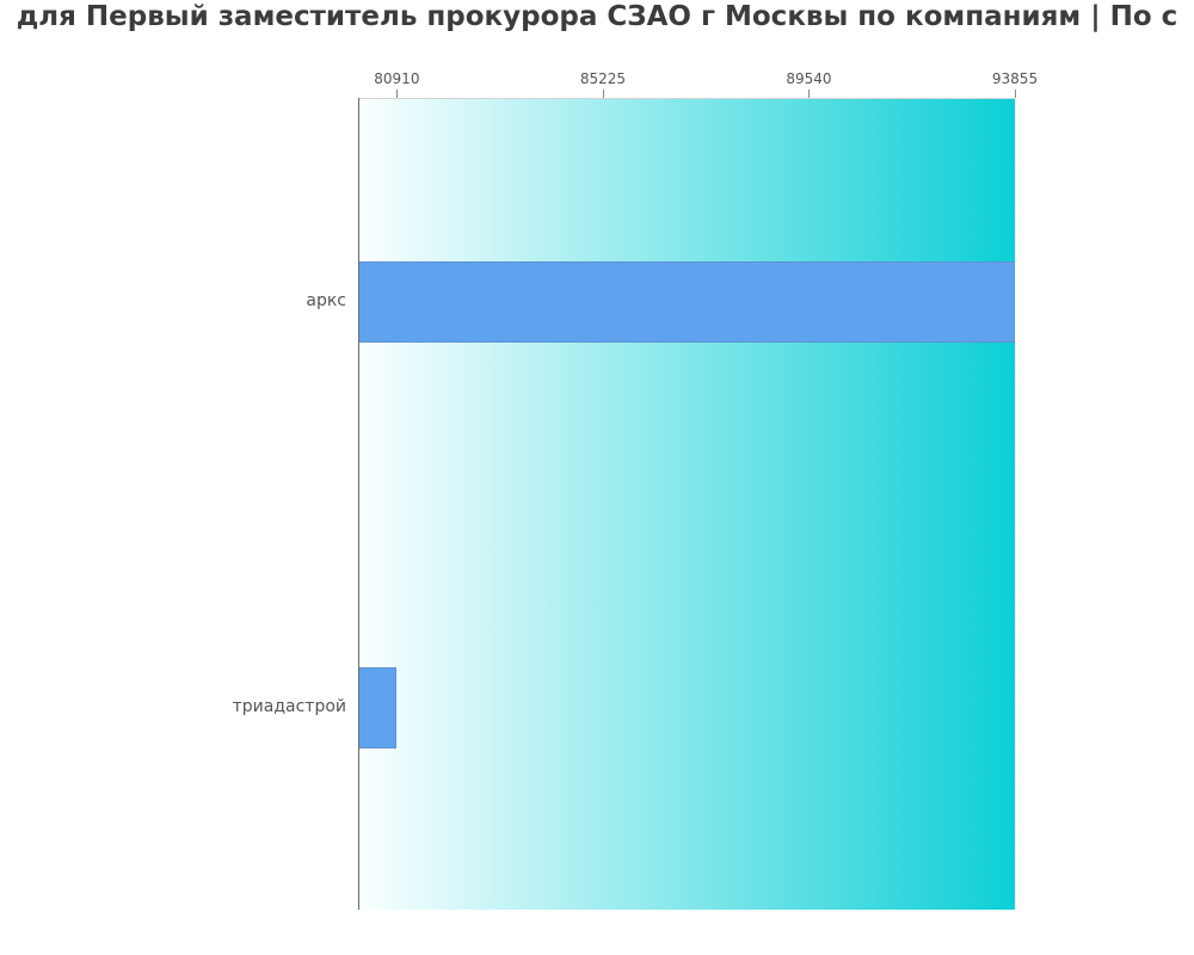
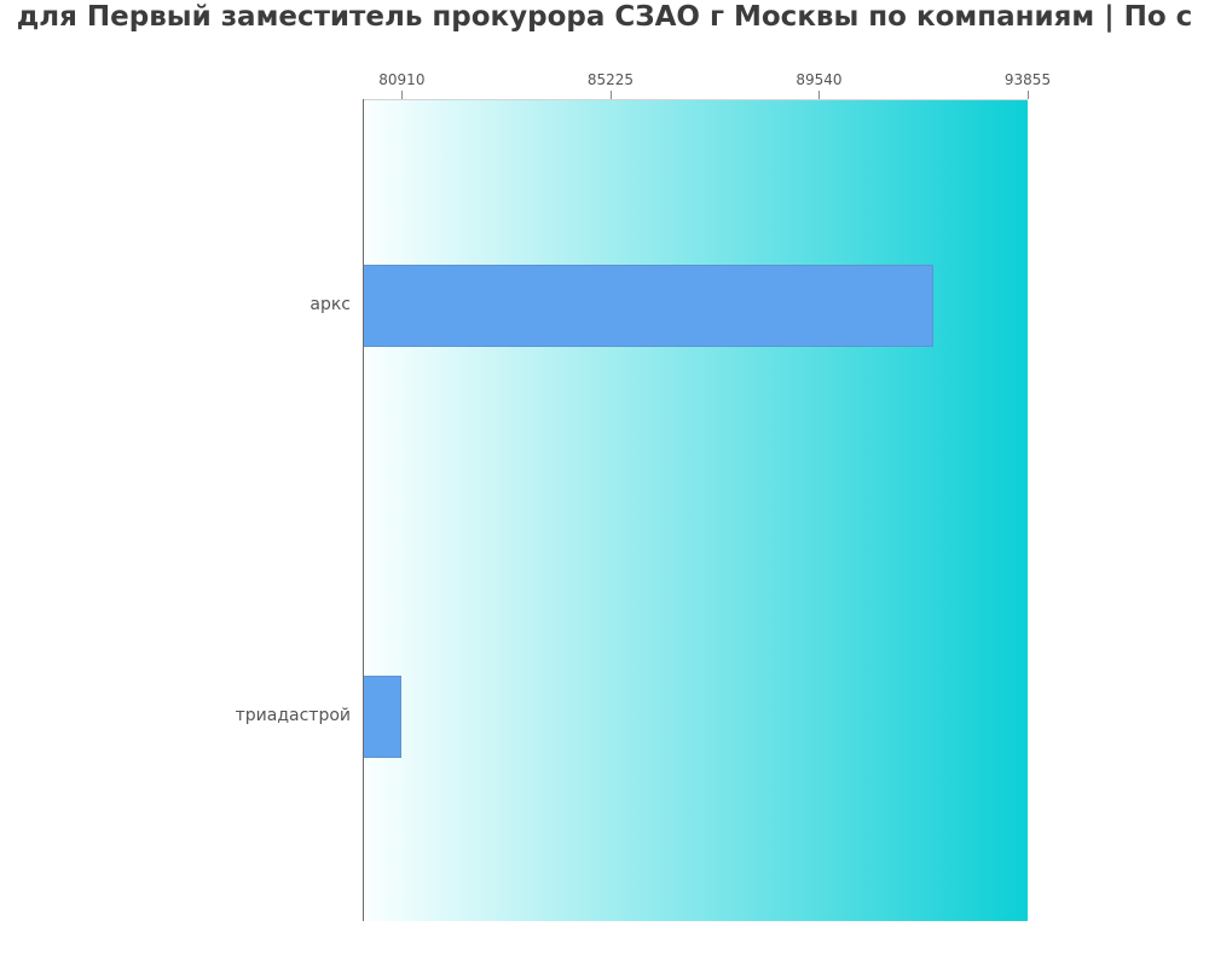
аркс: 93900 -> 91900
